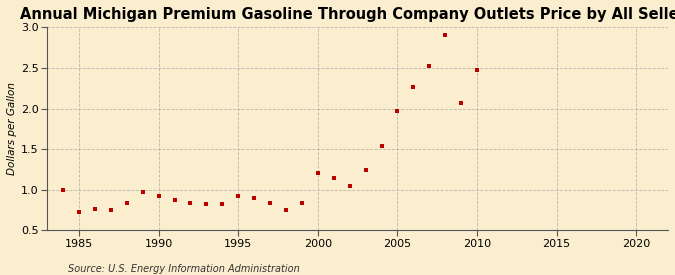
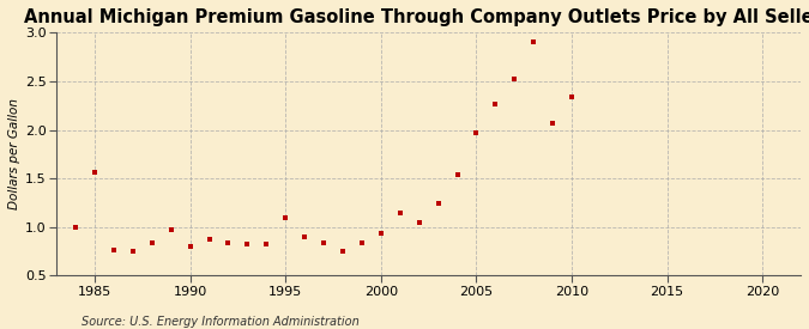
1985: 0.73 -> 1.56
1990: 0.92 -> 0.80
1995: 0.93 -> 1.10
2000: 1.21 -> 0.94
2010: 2.47 -> 2.34
